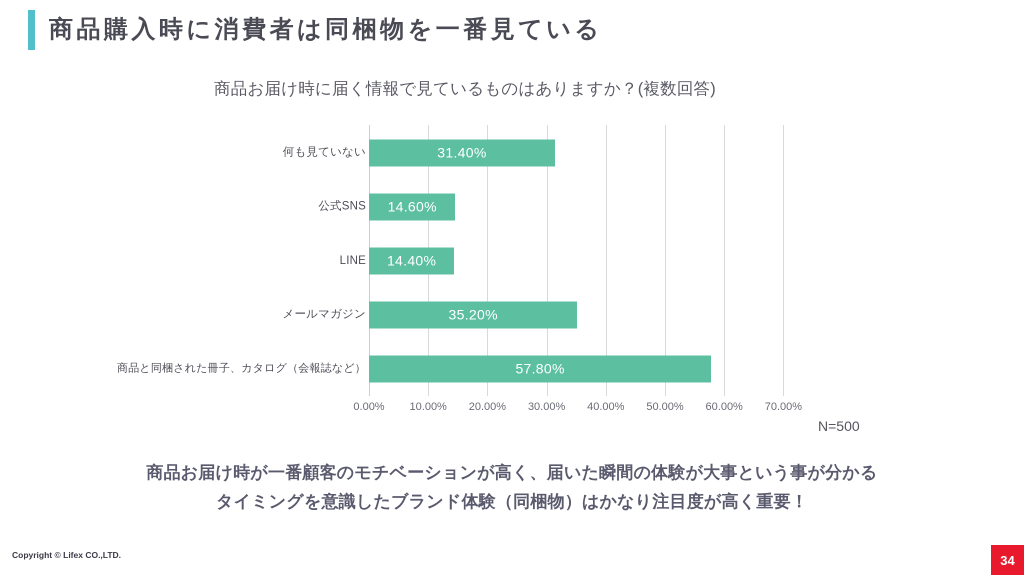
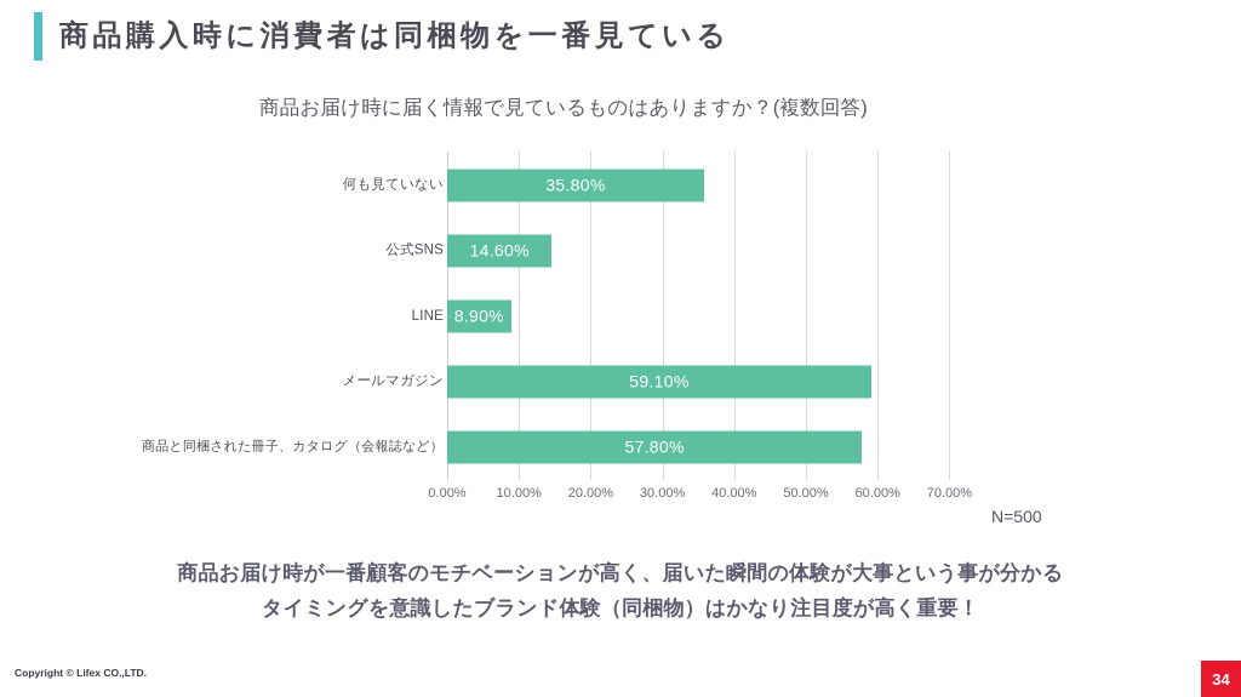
何も見ていない: 31.40% -> 35.80%
LINE: 14.40% -> 8.90%
メールマガジン: 35.20% -> 59.10%
